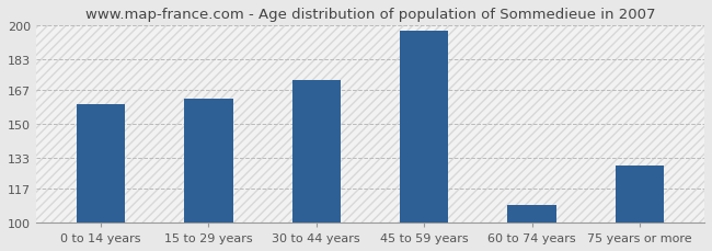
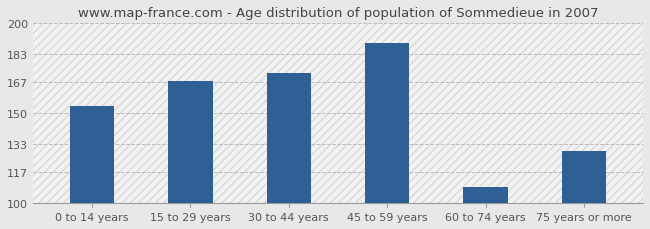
0 to 14 years: 160 -> 154
15 to 29 years: 163 -> 168
45 to 59 years: 197 -> 189
